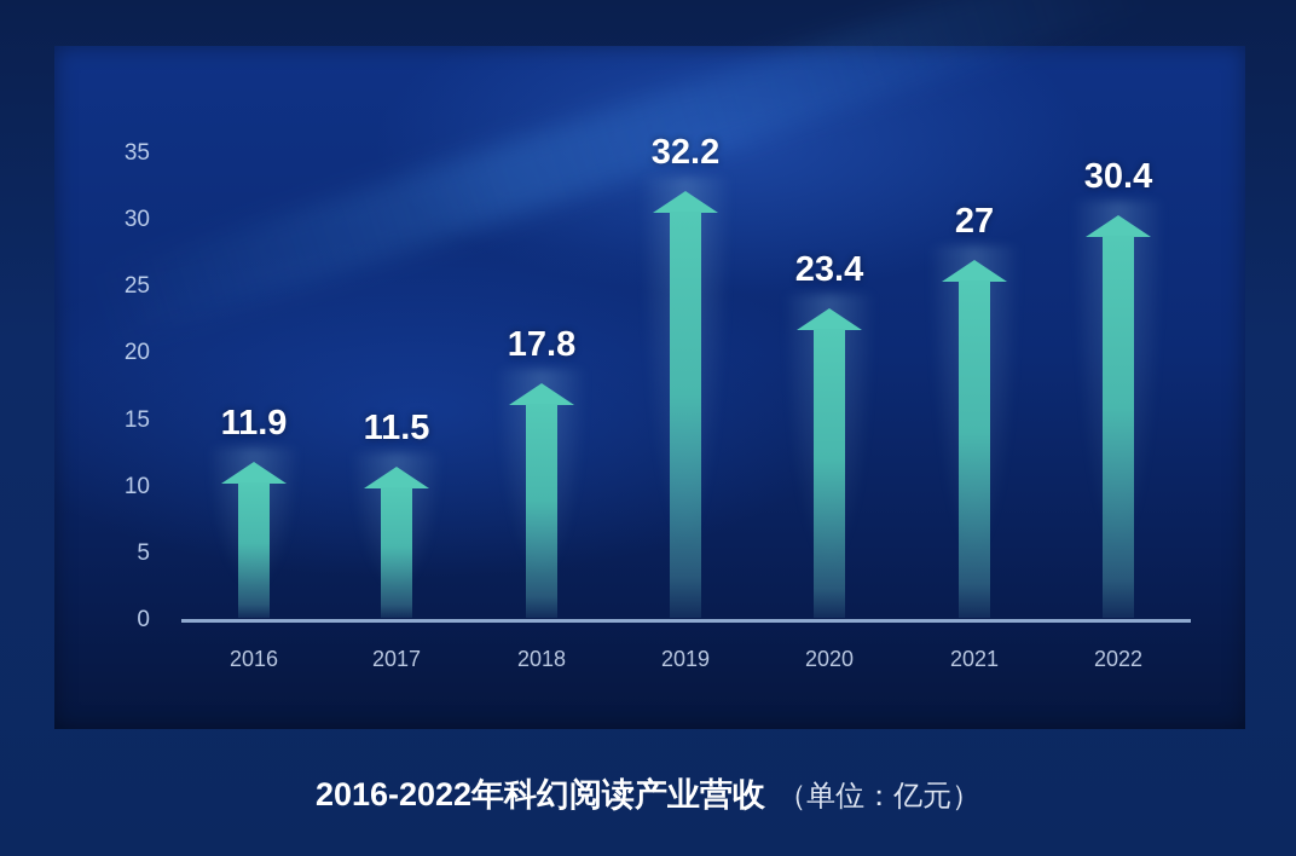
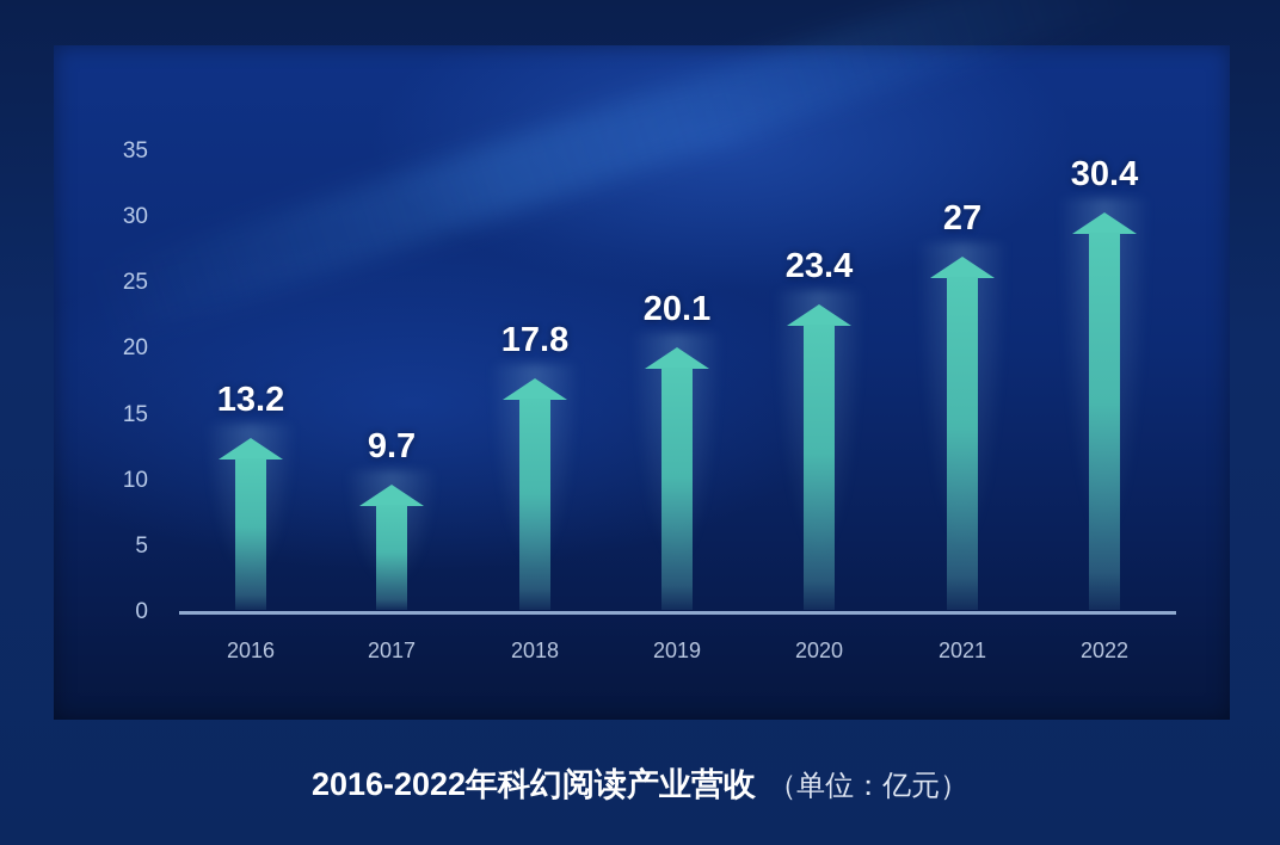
2016: 11.9 -> 13.2
2017: 11.5 -> 9.7
2019: 32.2 -> 20.1
